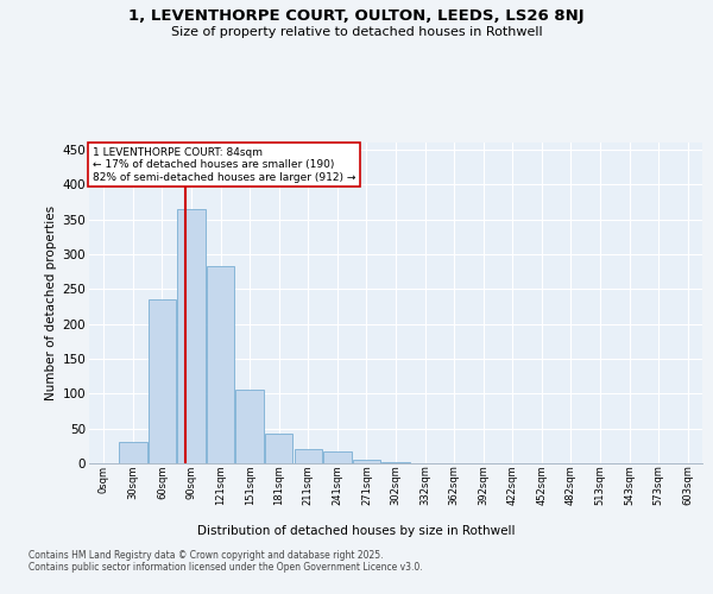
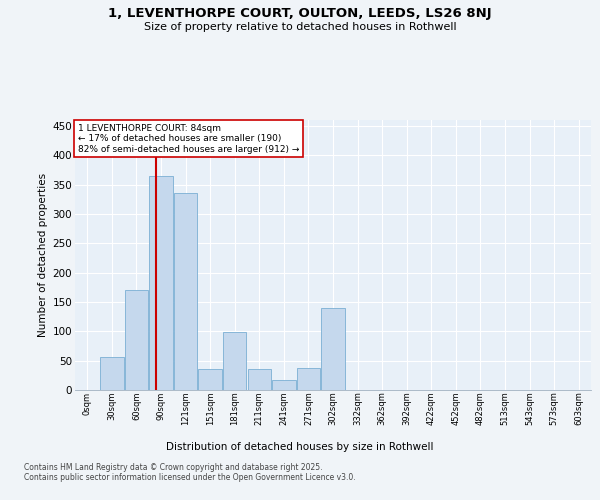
30sqm: 30 -> 56
60sqm: 235 -> 170
121sqm: 282 -> 336
151sqm: 105 -> 36
181sqm: 42 -> 98
211sqm: 20 -> 36
271sqm: 5 -> 38
302sqm: 2 -> 140
